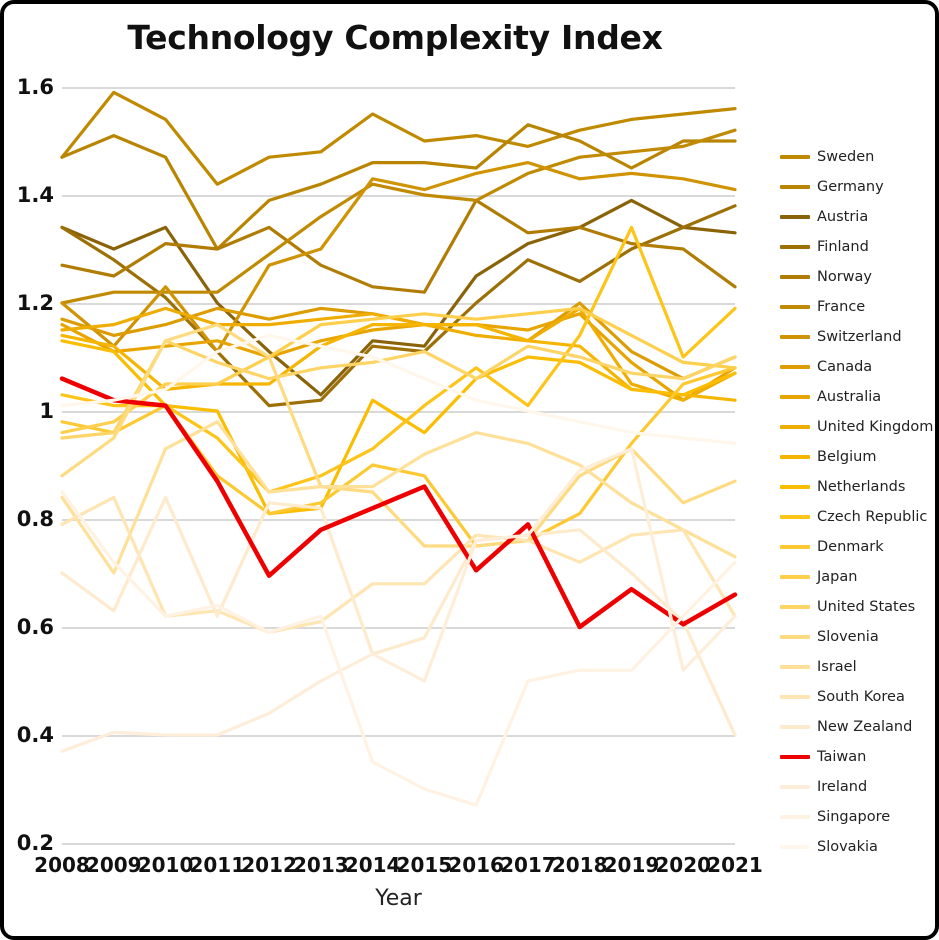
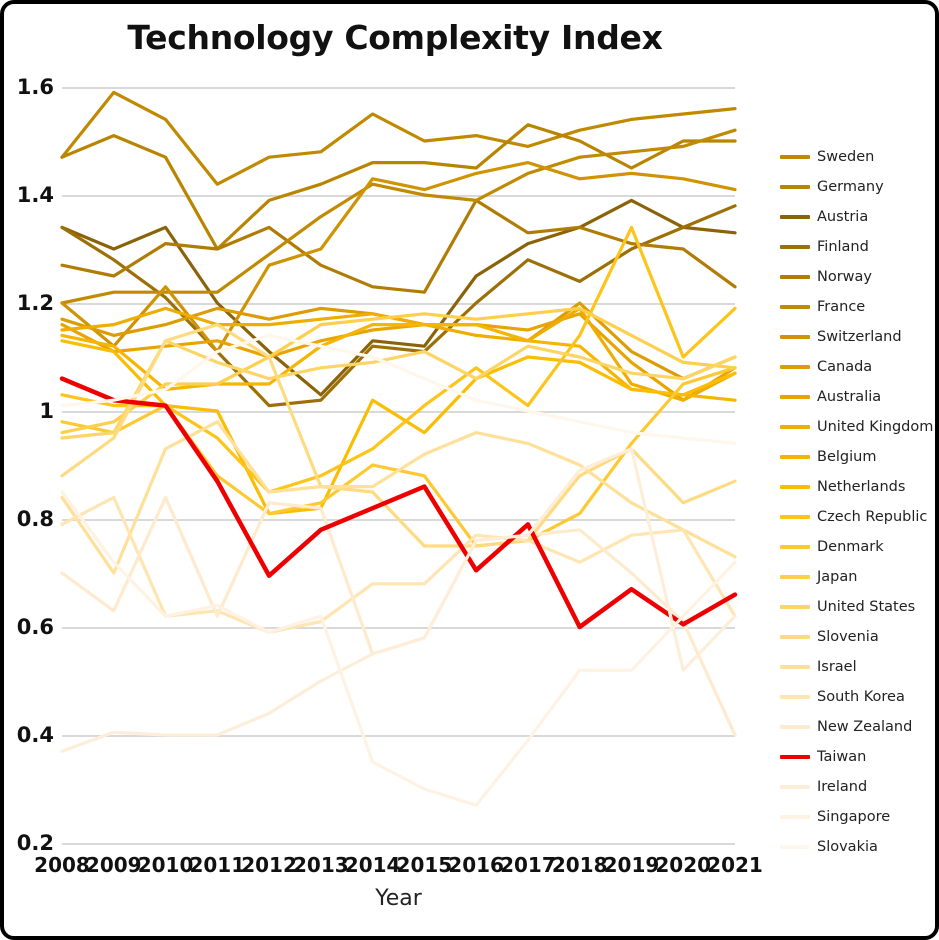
Ireland/2015: 0.50 -> 0.58
Singapore/2017: 0.50 -> 0.39
